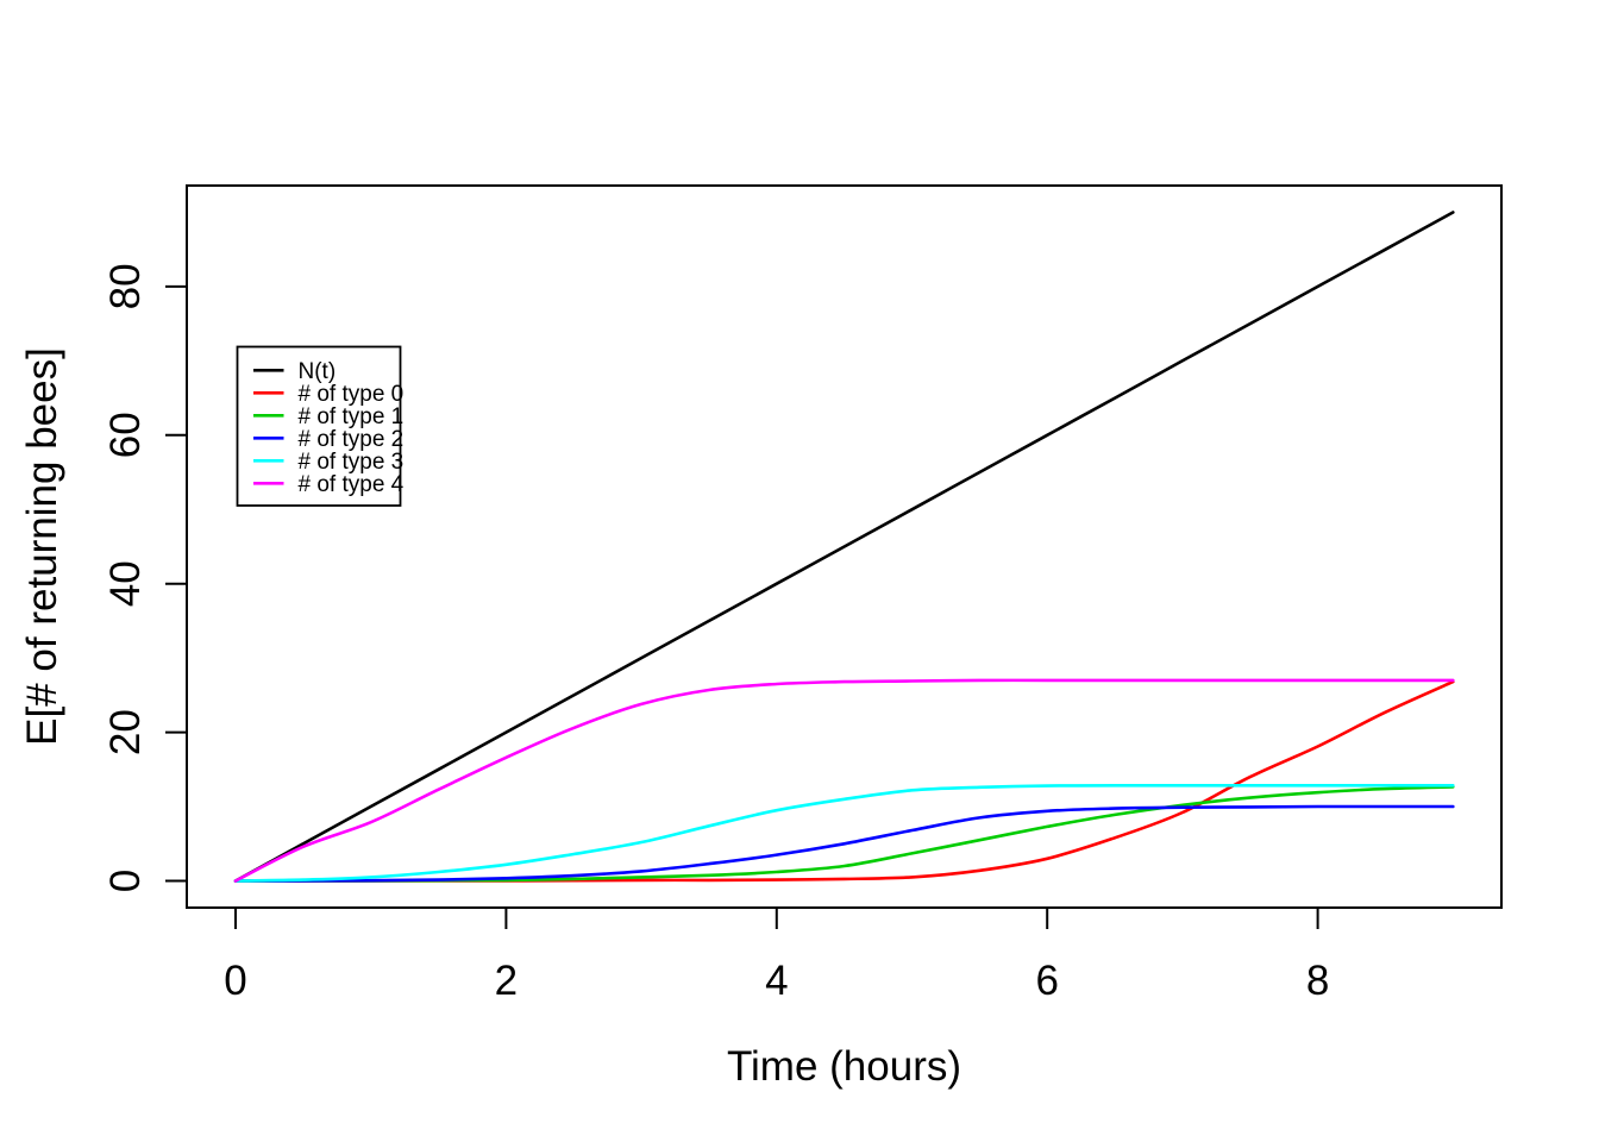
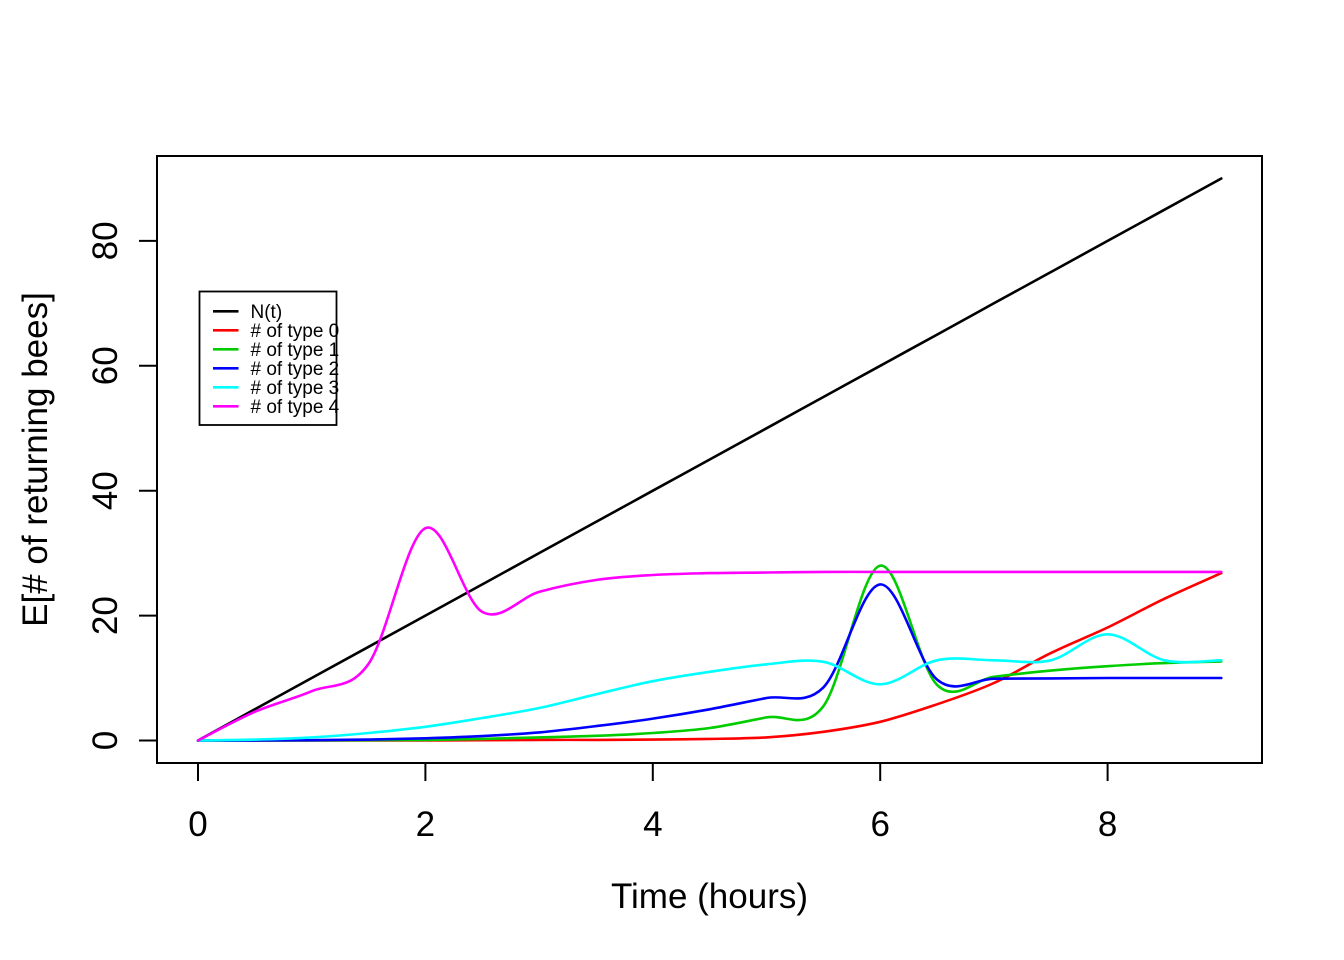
# of type 4/2: 17 -> 34
# of type 1/6: 7 -> 28
# of type 2/6: 9 -> 25
# of type 3/6: 13 -> 9
# of type 3/8: 13 -> 17
